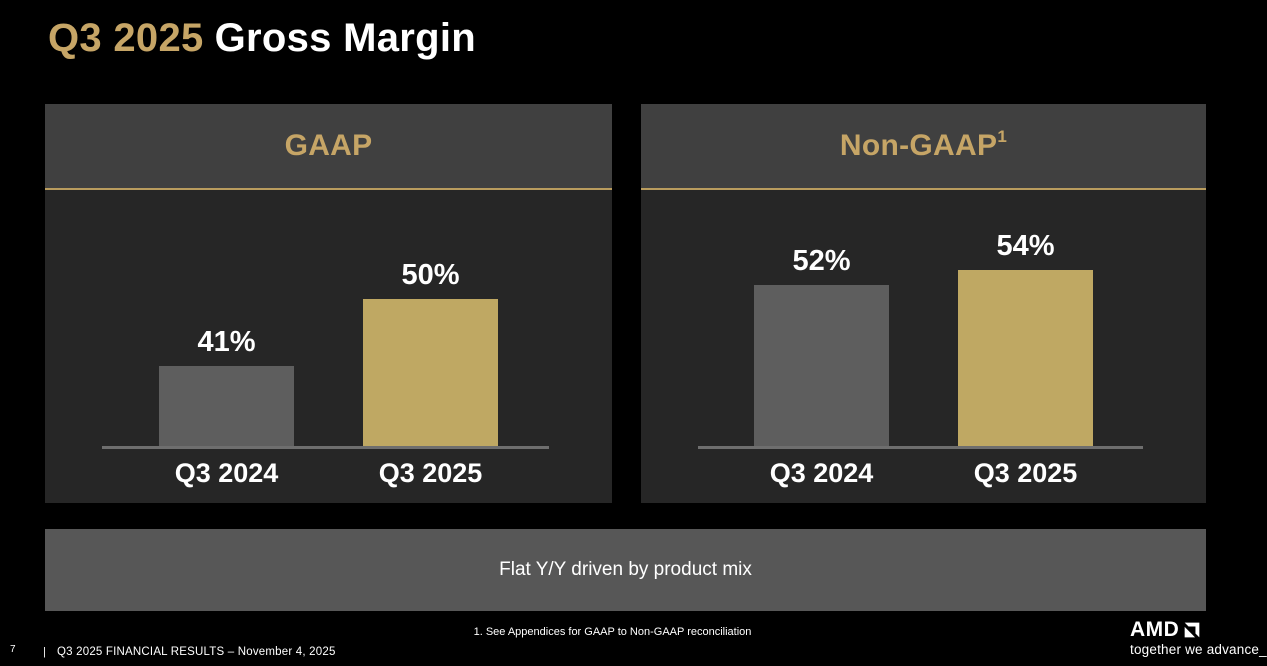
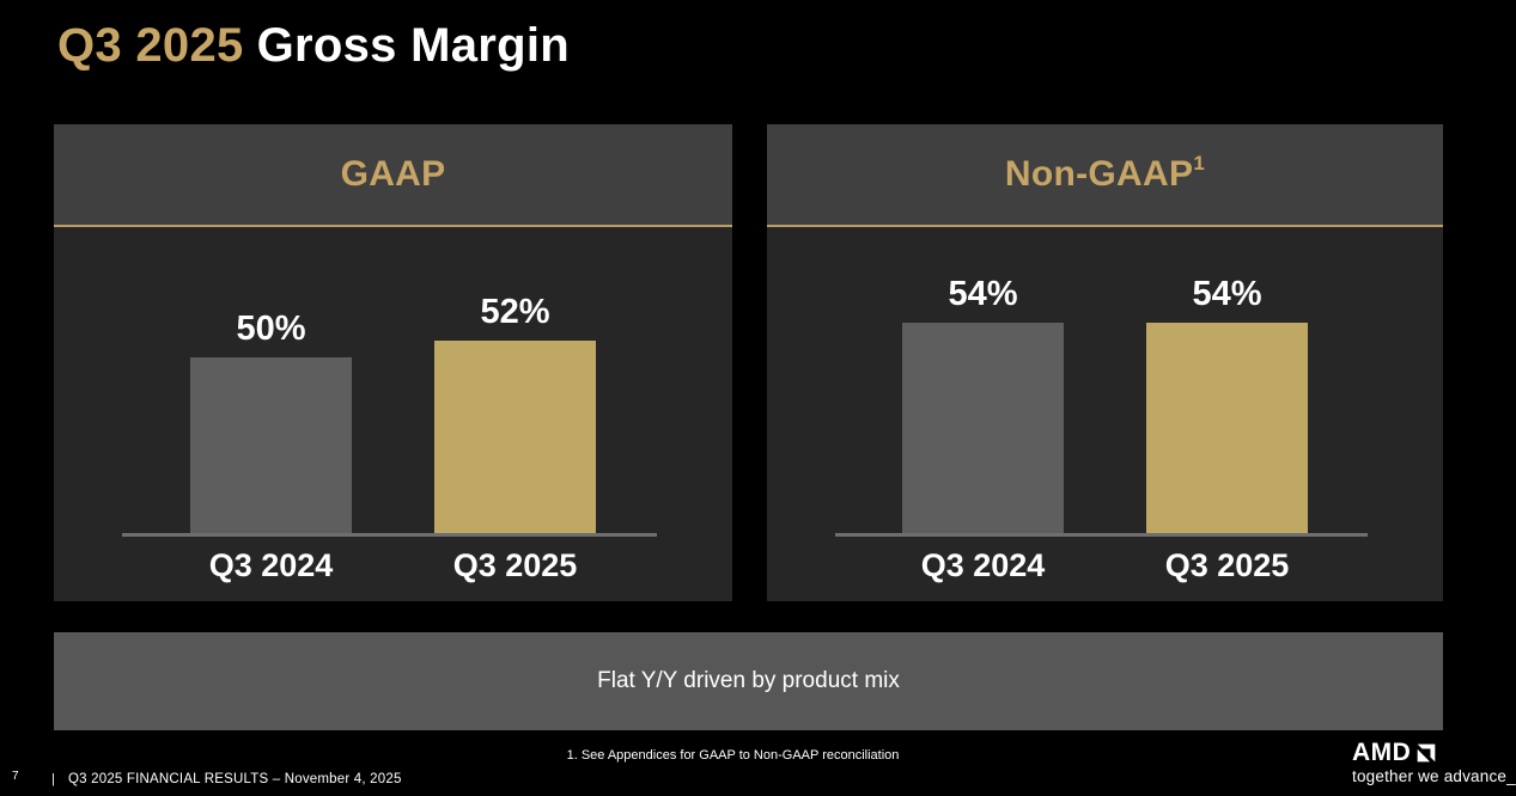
GAAP/Q3 2024: 41% -> 50%
GAAP/Q3 2025: 50% -> 52%
Non-GAAP/Q3 2024: 52% -> 54%
